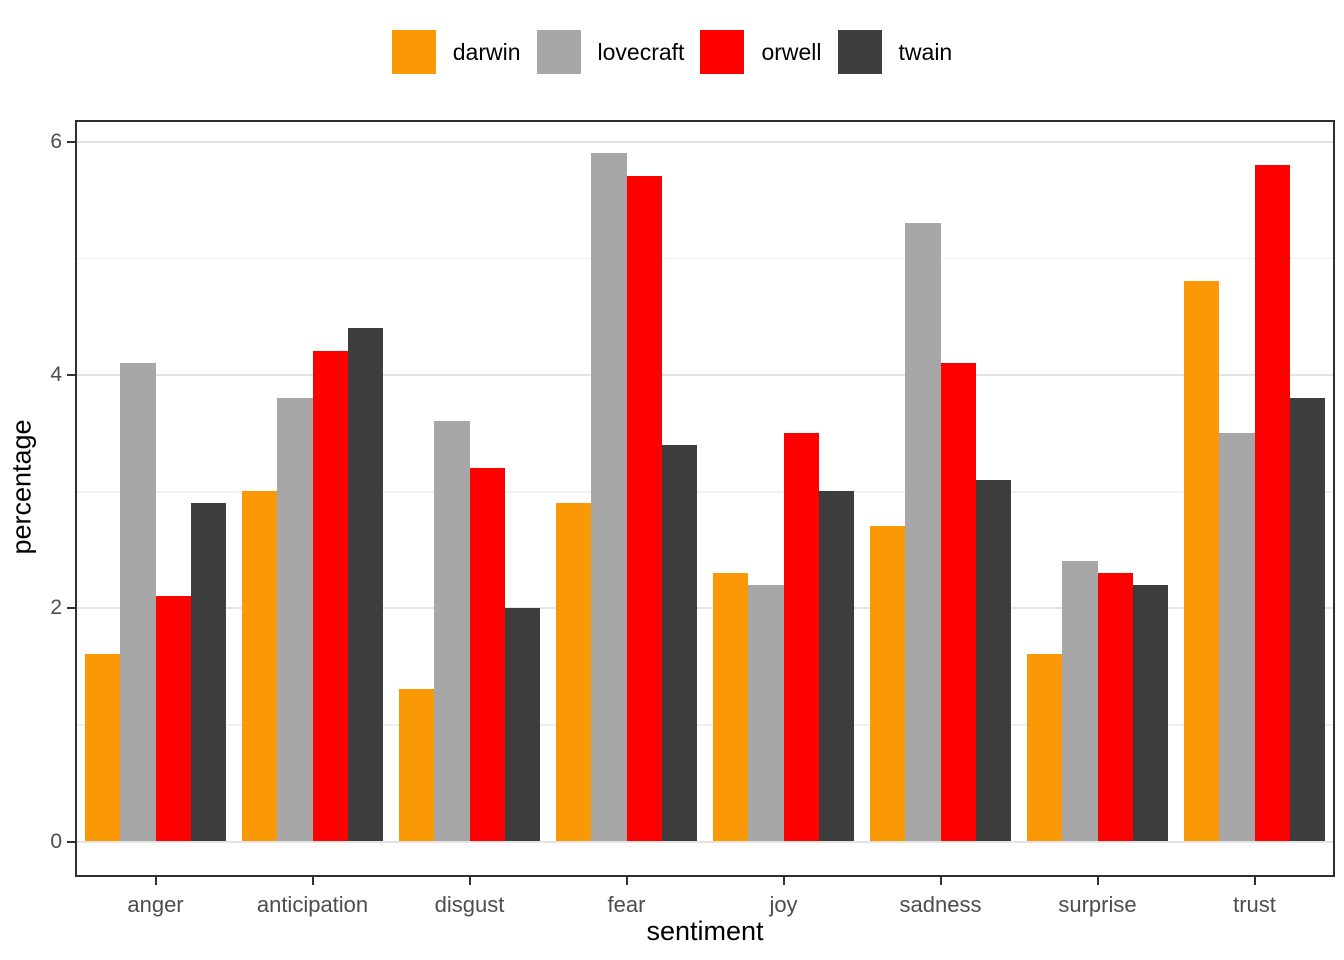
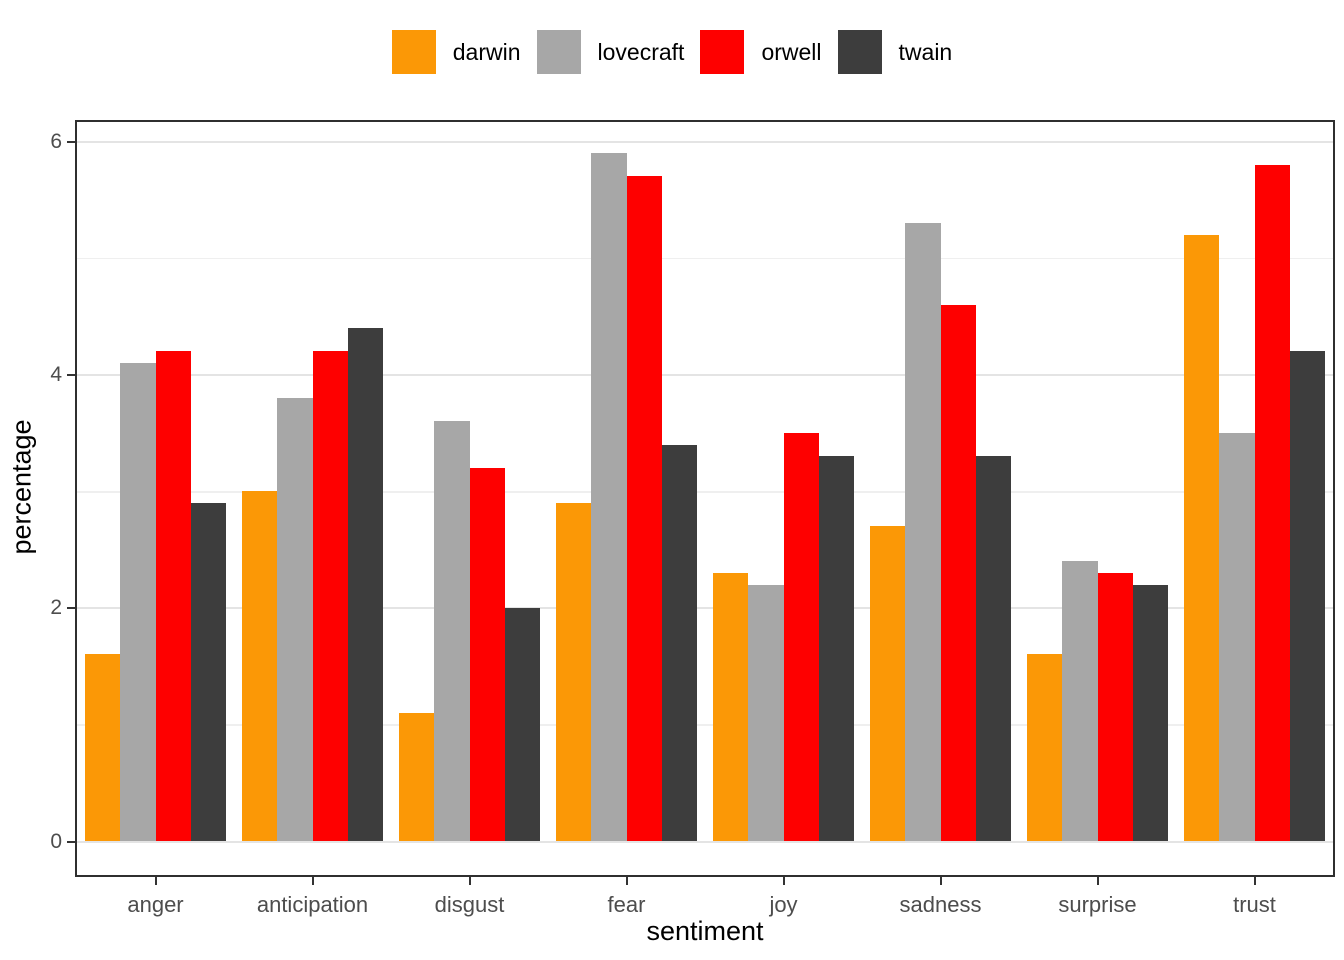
orwell/anger: 2.1 -> 4.2
darwin/disgust: 1.3 -> 1.1
twain/joy: 3.0 -> 3.3
orwell/sadness: 4.1 -> 4.6
twain/sadness: 3.1 -> 3.3
darwin/trust: 4.8 -> 5.2
twain/trust: 3.8 -> 4.2
